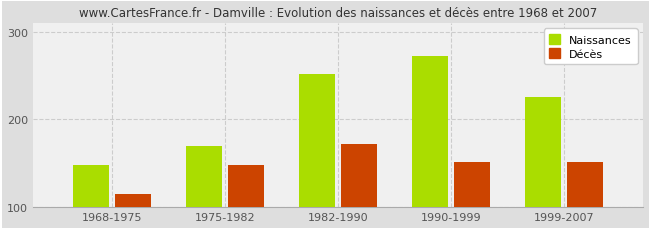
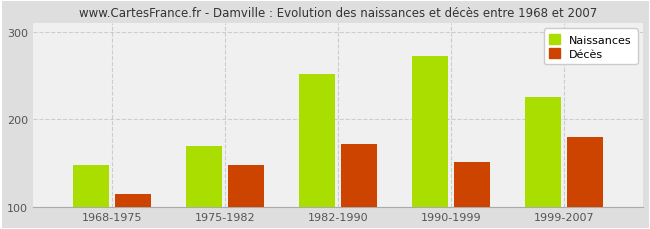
Décès/1999-2007: 152 -> 180
